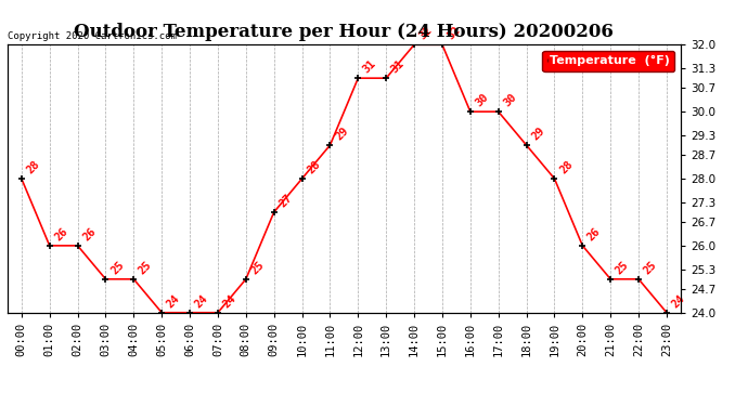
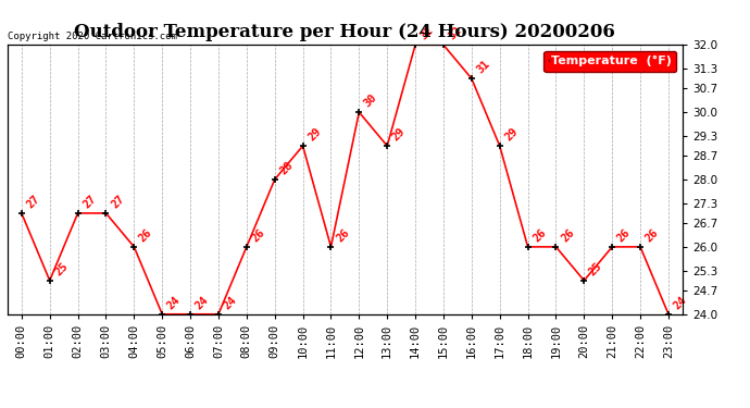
00:00: 28 -> 27
01:00: 26 -> 25
02:00: 26 -> 27
03:00: 25 -> 27
04:00: 25 -> 26
08:00: 25 -> 26
09:00: 27 -> 28
10:00: 28 -> 29
11:00: 29 -> 26
12:00: 31 -> 30
13:00: 31 -> 29
16:00: 30 -> 31
17:00: 30 -> 29
18:00: 29 -> 26
19:00: 28 -> 26
20:00: 26 -> 25
21:00: 25 -> 26
22:00: 25 -> 26
